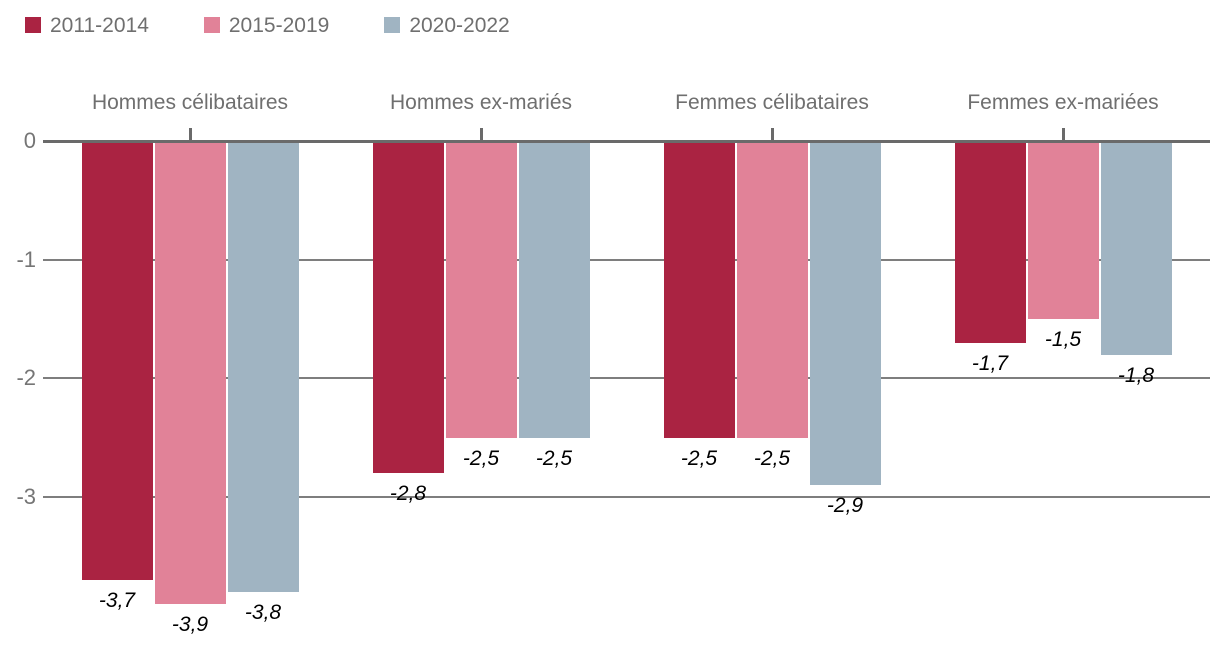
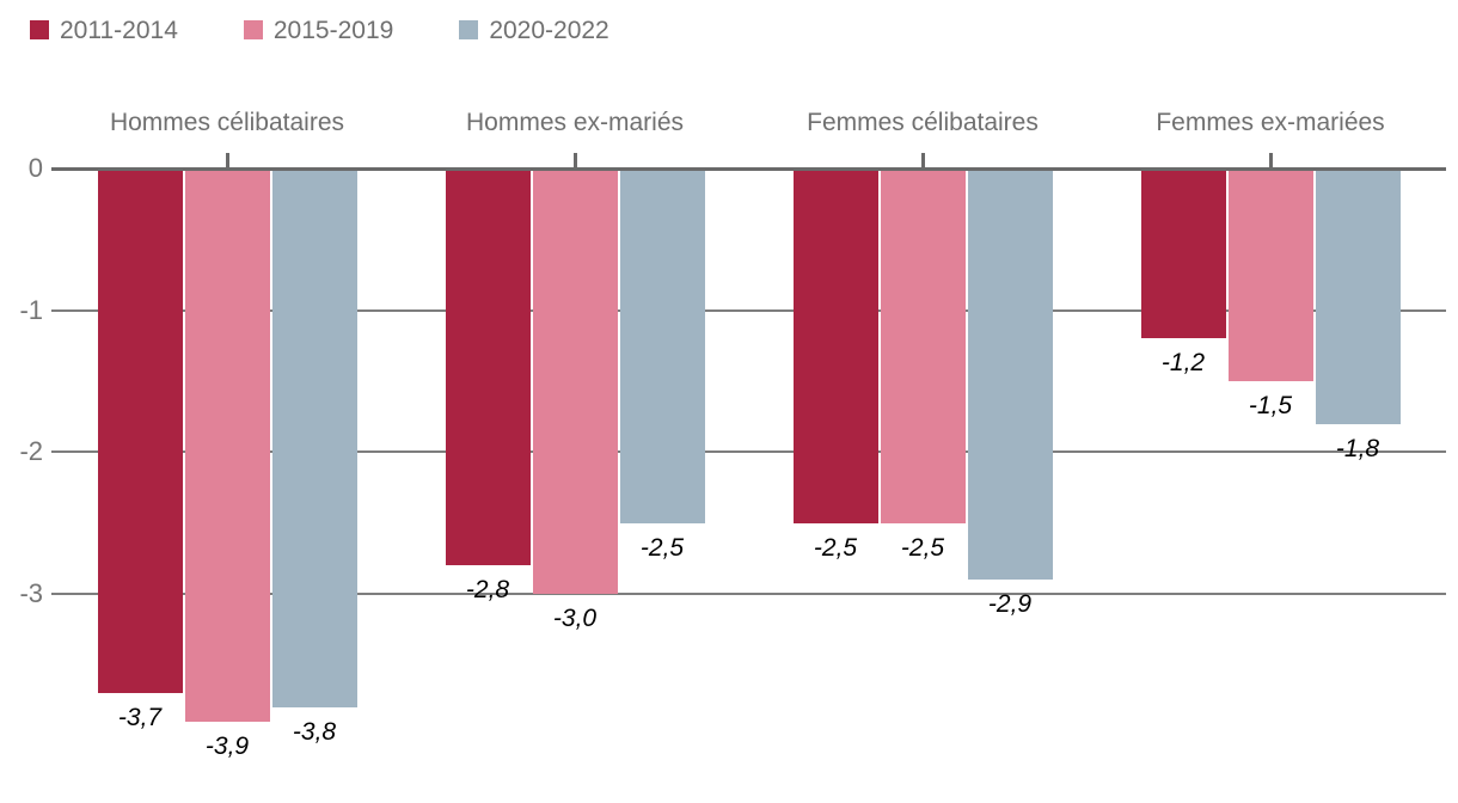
2015-2019/Hommes ex-mariés: -2,5 -> -3,0
2011-2014/Femmes ex-mariées: -1,7 -> -1,2
